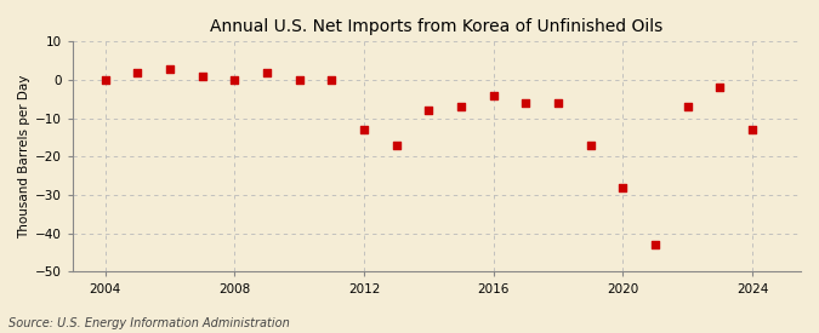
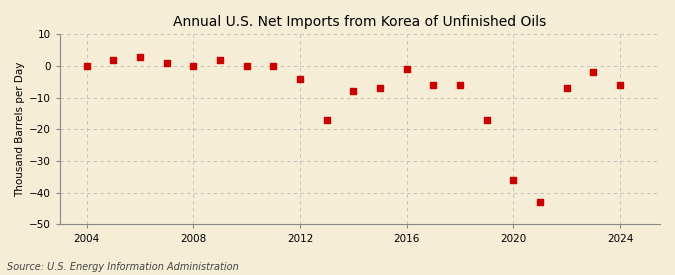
2012: -13 -> -4
2016: -4 -> -1
2020: -28 -> -36
2024: -13 -> -6
